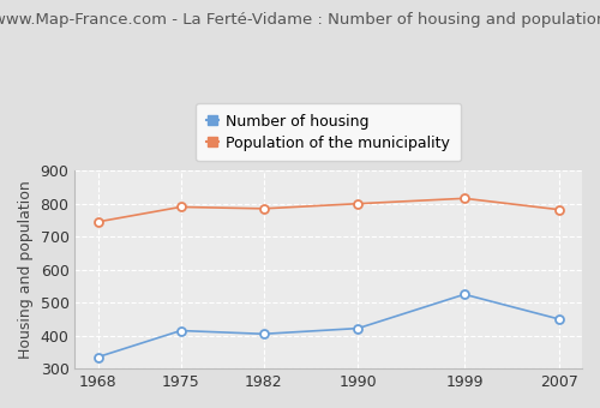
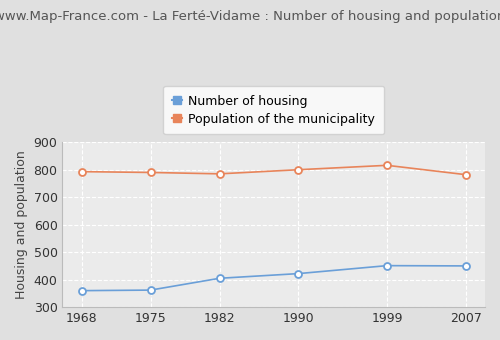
Number of housing/1968: 335 -> 360
Population of the municipality/1968: 745 -> 793
Number of housing/1975: 415 -> 362
Number of housing/1999: 525 -> 451
